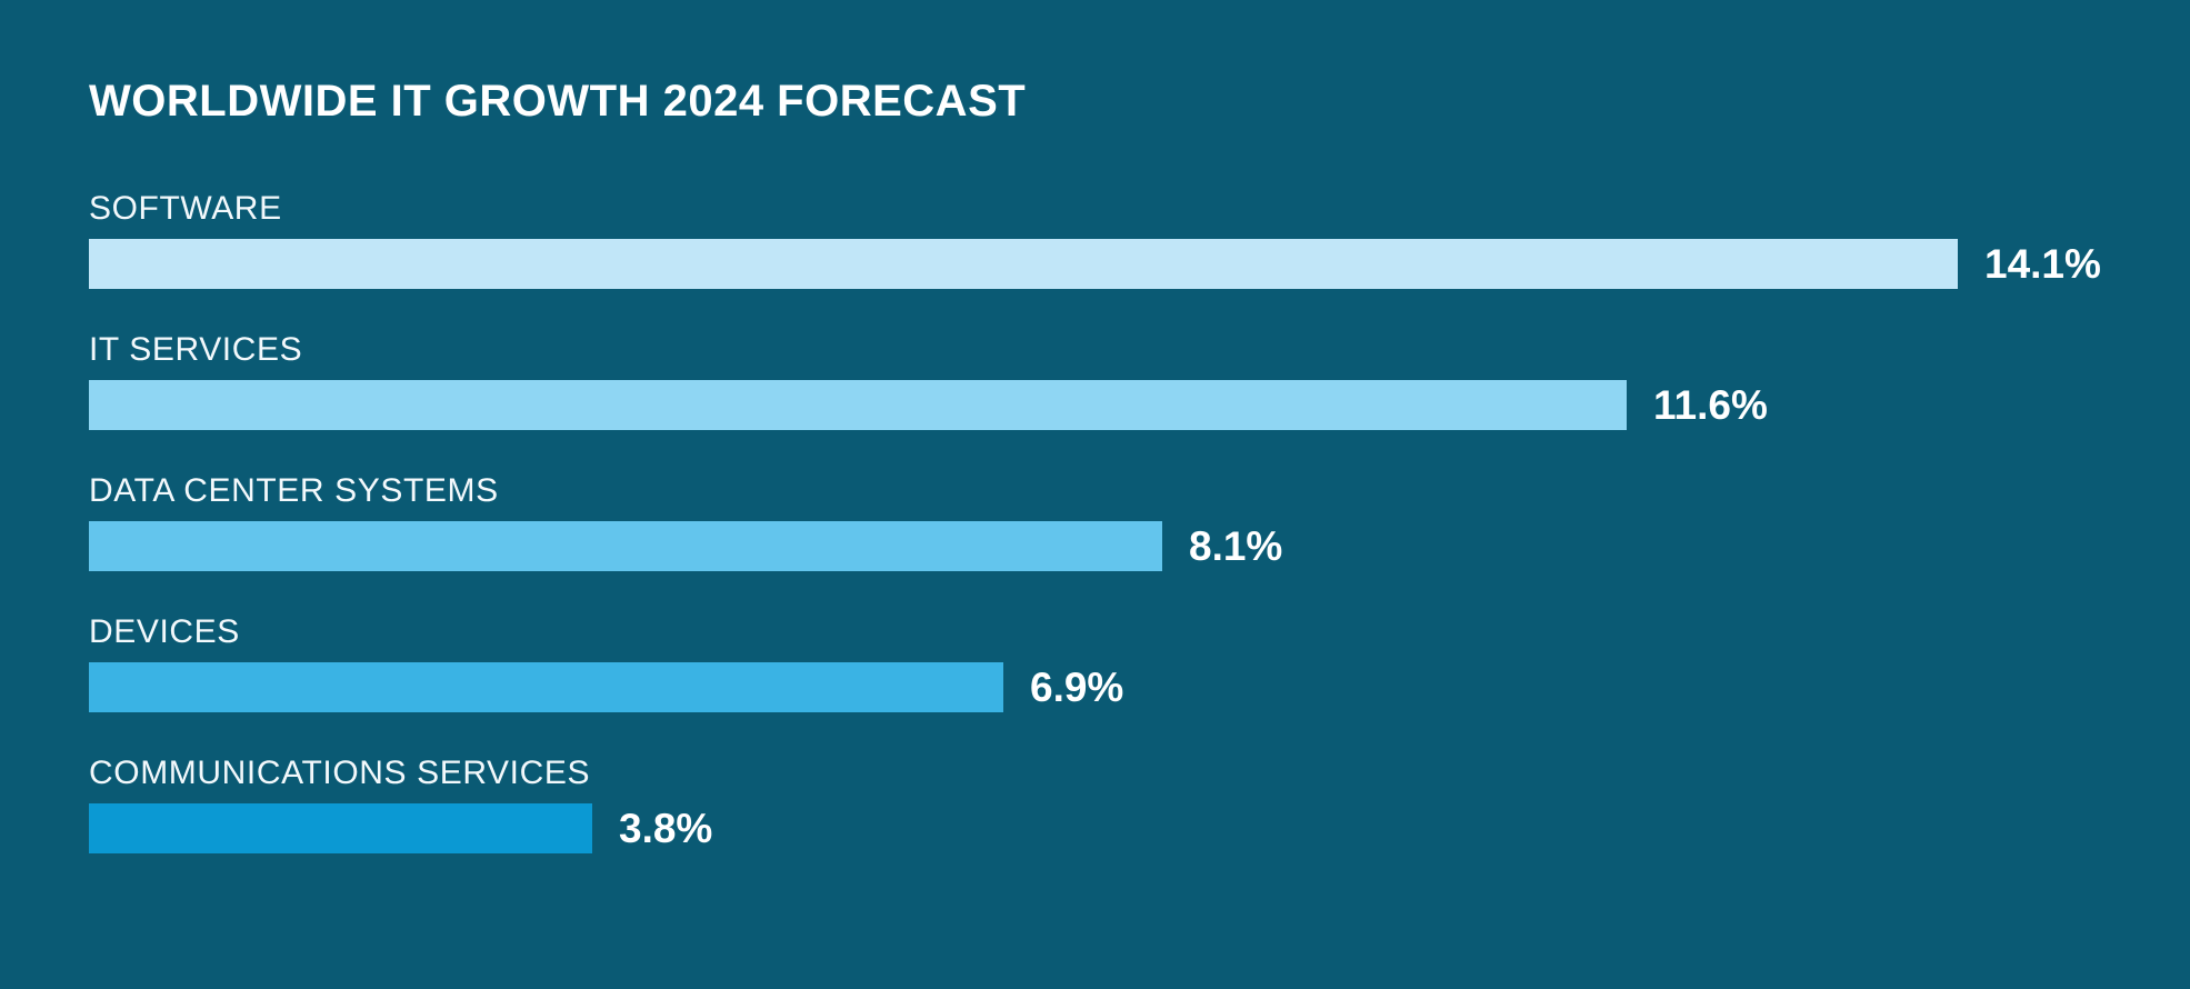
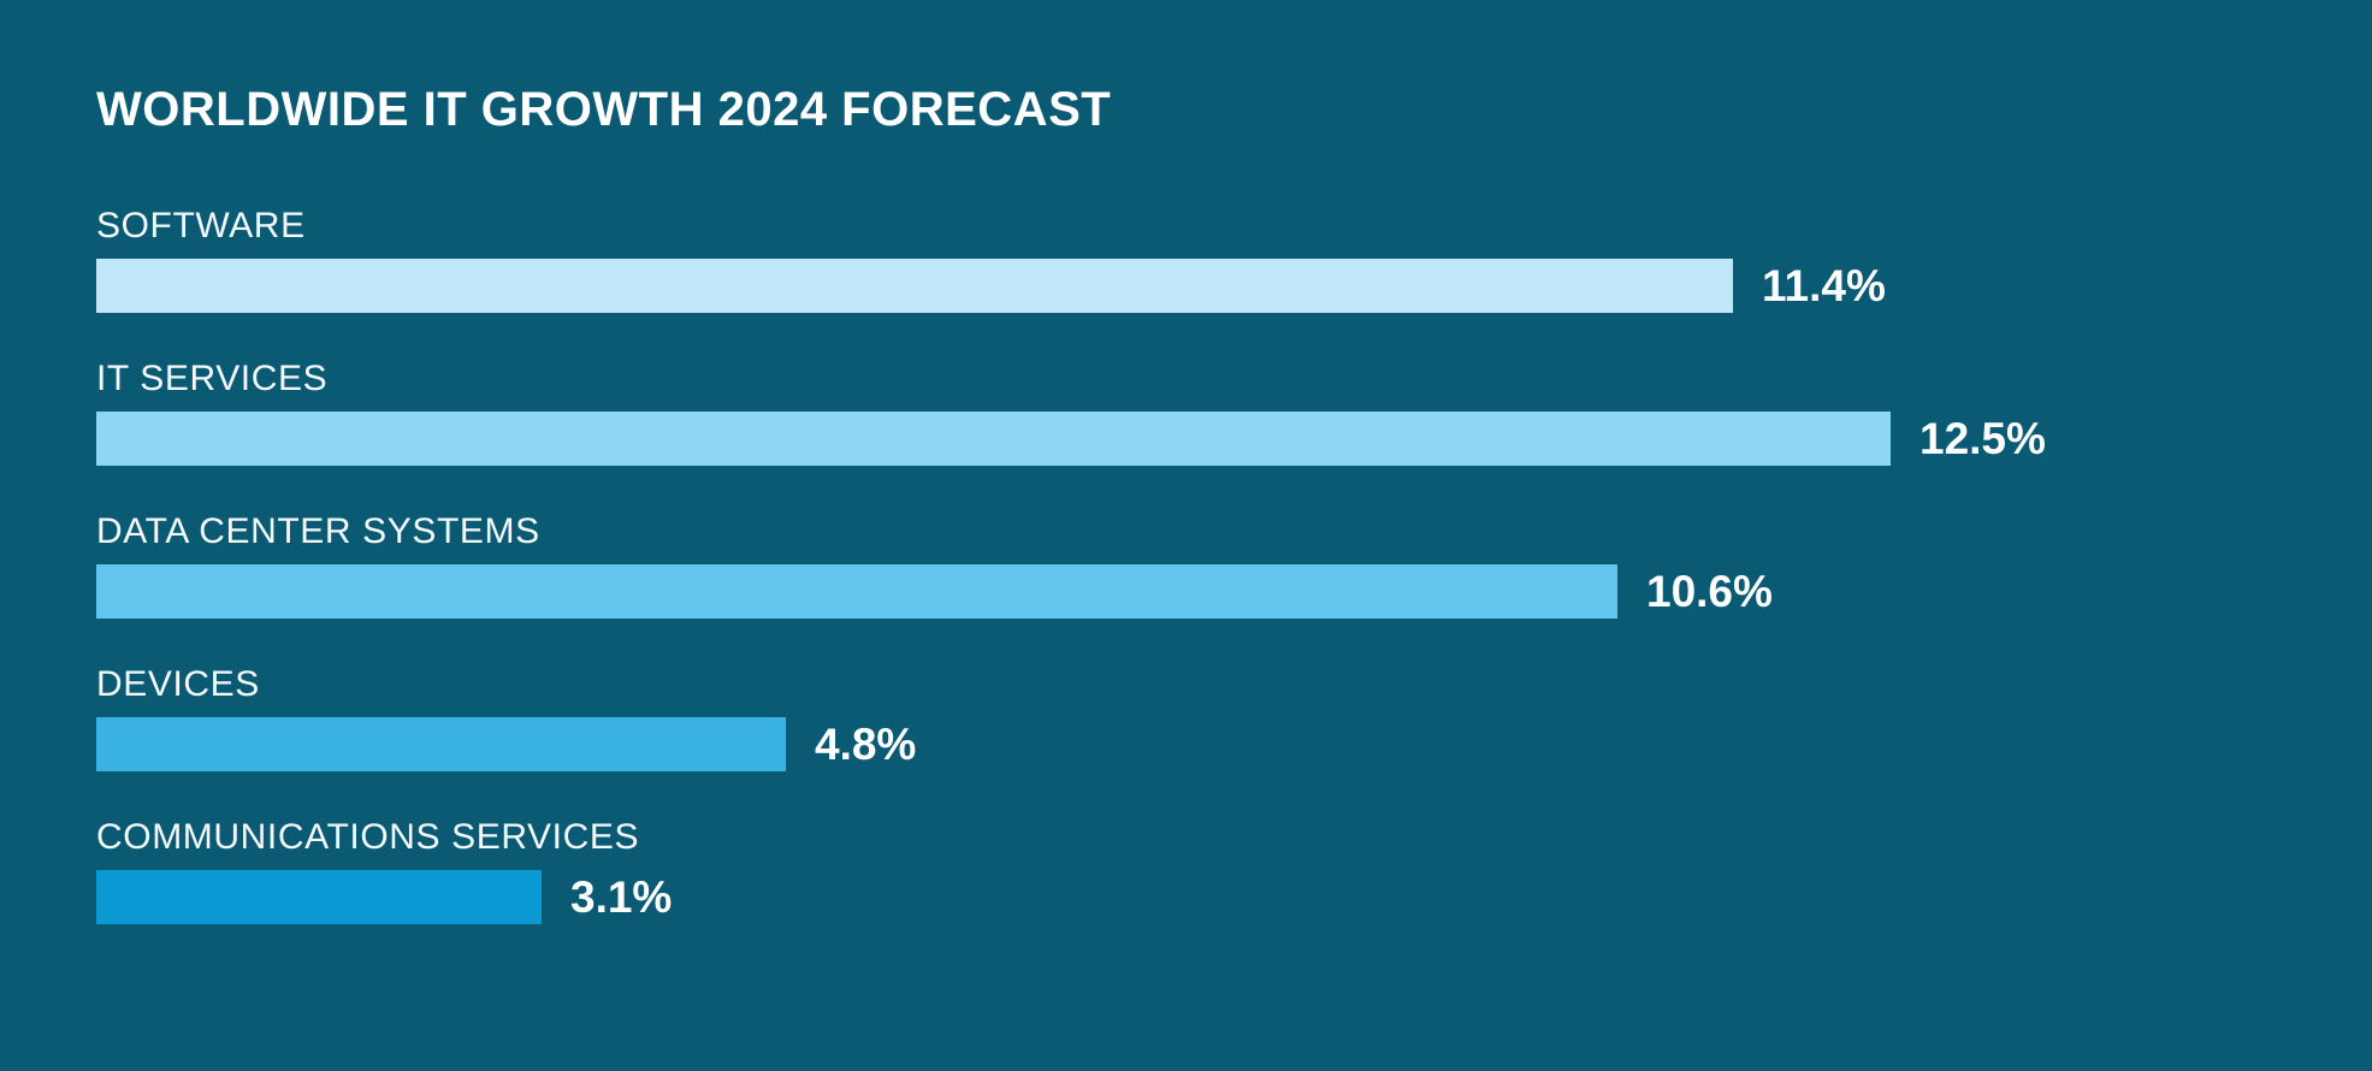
SOFTWARE: 14.1% -> 11.4%
IT SERVICES: 11.6% -> 12.5%
DATA CENTER SYSTEMS: 8.1% -> 10.6%
DEVICES: 6.9% -> 4.8%
COMMUNICATIONS SERVICES: 3.8% -> 3.1%
